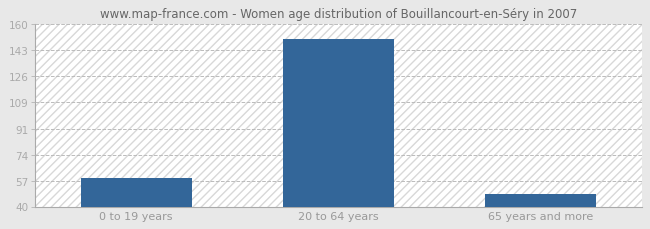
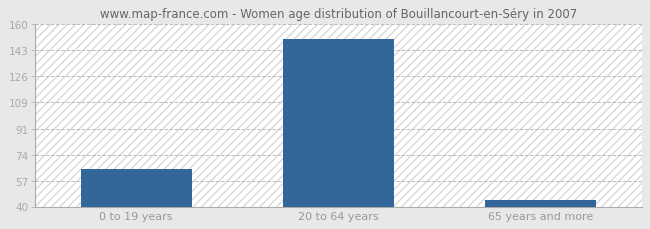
0 to 19 years: 59 -> 65
65 years and more: 48 -> 44
